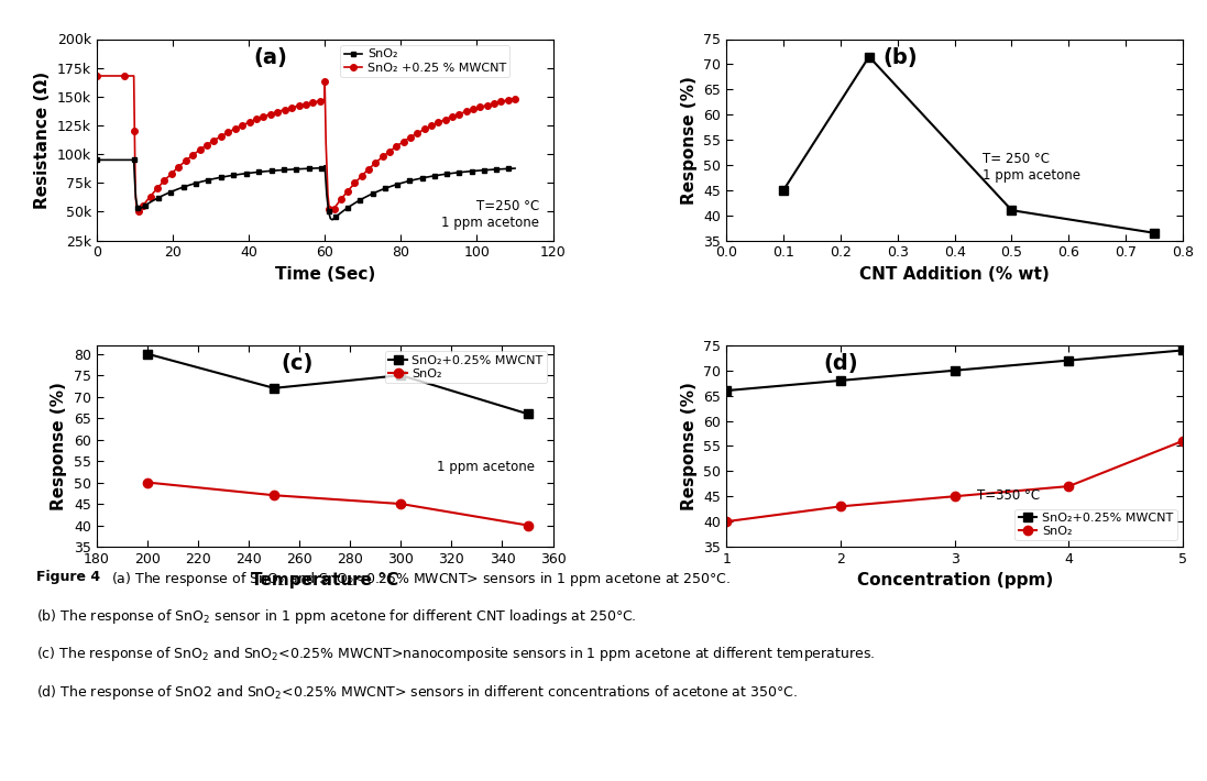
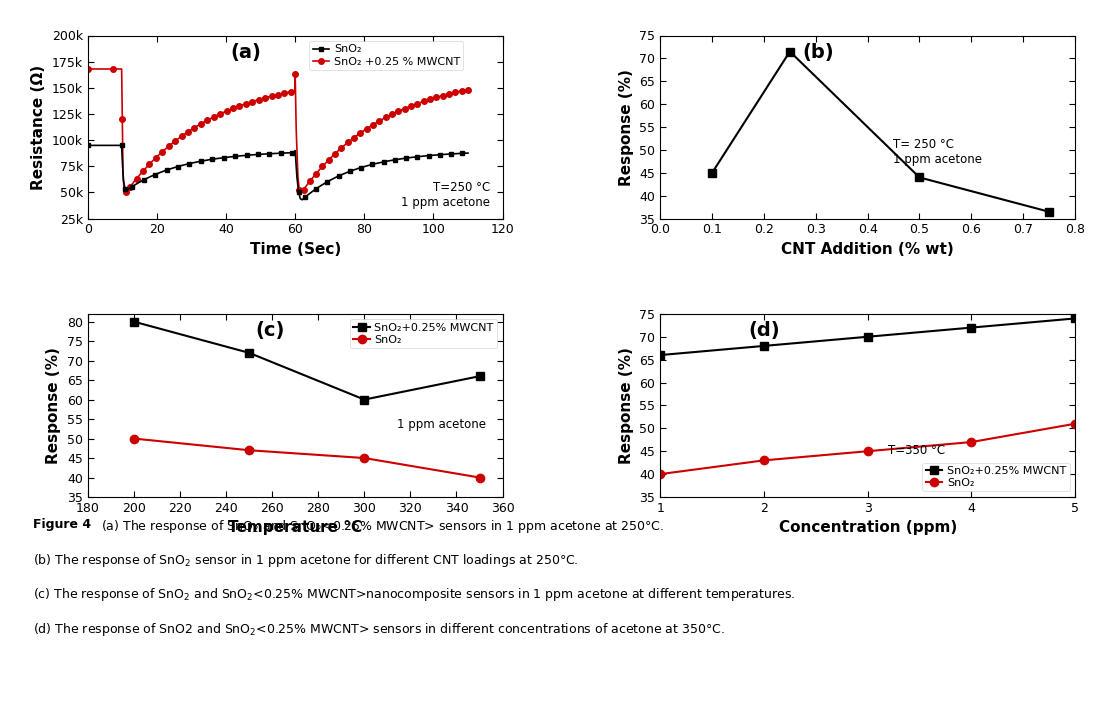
0.5: 41.0 -> 44.0
SnO₂+0.25% MWCNT/300: 75 -> 60
SnO₂/5: 56 -> 51
